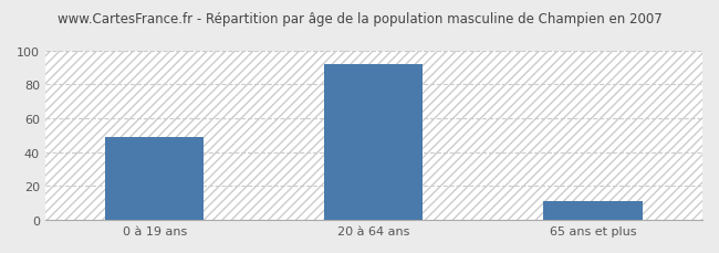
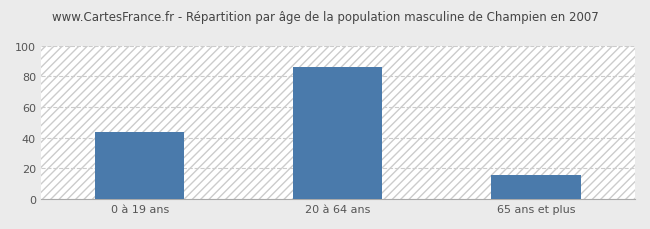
0 à 19 ans: 49 -> 44
20 à 64 ans: 92 -> 86
65 ans et plus: 11 -> 16
